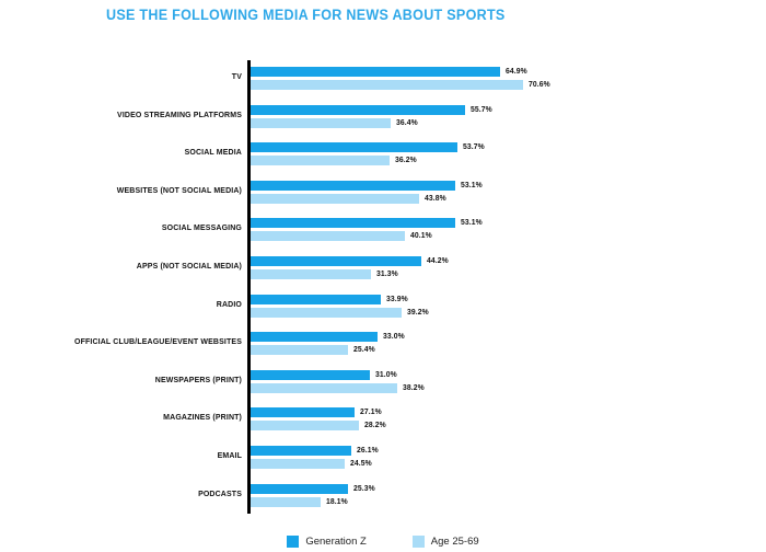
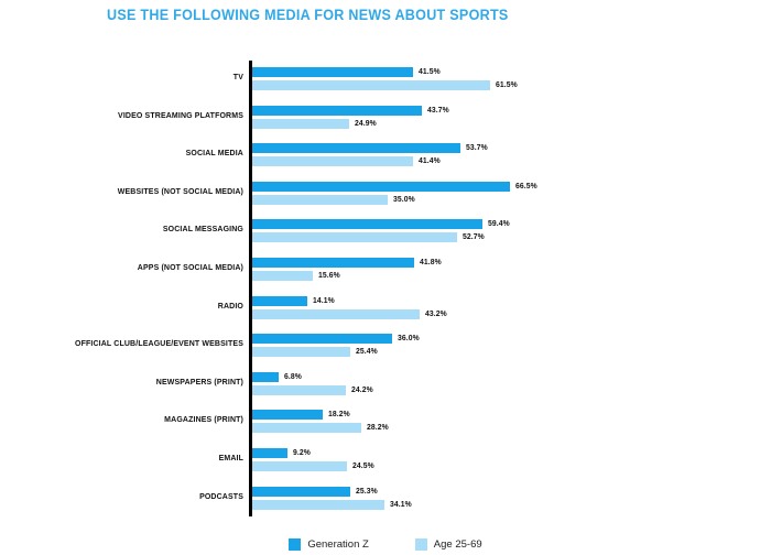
Generation Z/TV: 64.9% -> 41.5%
Age 25-69/TV: 70.6% -> 61.5%
Generation Z/VIDEO STREAMING PLATFORMS: 55.7% -> 43.7%
Age 25-69/VIDEO STREAMING PLATFORMS: 36.4% -> 24.9%
Age 25-69/SOCIAL MEDIA: 36.2% -> 41.4%
Generation Z/WEBSITES (NOT SOCIAL MEDIA): 53.1% -> 66.5%
Age 25-69/WEBSITES (NOT SOCIAL MEDIA): 43.8% -> 35.0%
Generation Z/SOCIAL MESSAGING: 53.1% -> 59.4%
Age 25-69/SOCIAL MESSAGING: 40.1% -> 52.7%
Generation Z/APPS (NOT SOCIAL MEDIA): 44.2% -> 41.8%
Age 25-69/APPS (NOT SOCIAL MEDIA): 31.3% -> 15.6%
Generation Z/RADIO: 33.9% -> 14.1%
Age 25-69/RADIO: 39.2% -> 43.2%
Generation Z/OFFICIAL CLUB/LEAGUE/EVENT WEBSITES: 33.0% -> 36.0%
Generation Z/NEWSPAPERS (PRINT): 31.0% -> 6.8%
Age 25-69/NEWSPAPERS (PRINT): 38.2% -> 24.2%
Generation Z/MAGAZINES (PRINT): 27.1% -> 18.2%
Generation Z/EMAIL: 26.1% -> 9.2%
Age 25-69/PODCASTS: 18.1% -> 34.1%
